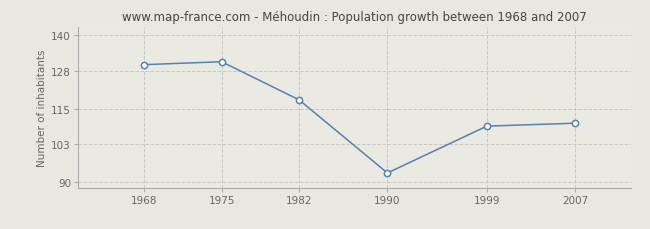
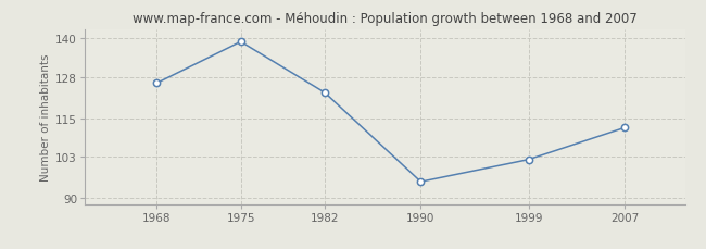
1968: 130 -> 126
1975: 131 -> 139
1982: 118 -> 123
1990: 93 -> 95
1999: 109 -> 102
2007: 110 -> 112
